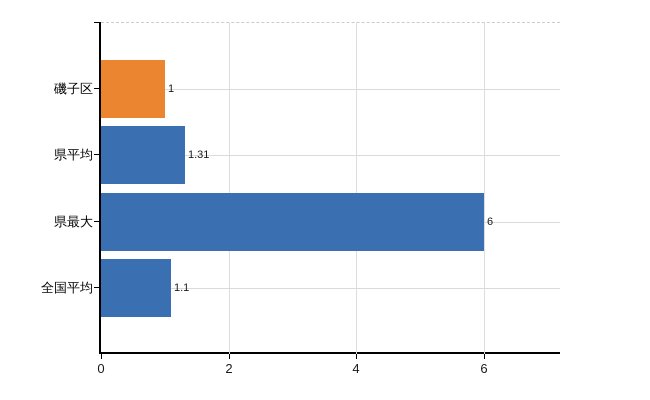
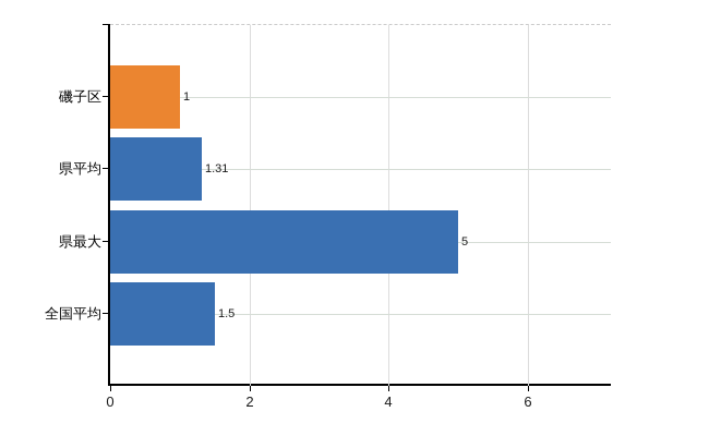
県最大: 6 -> 5
全国平均: 1.1 -> 1.5
